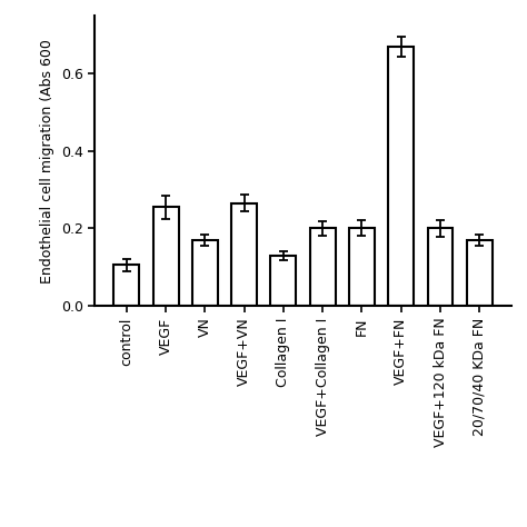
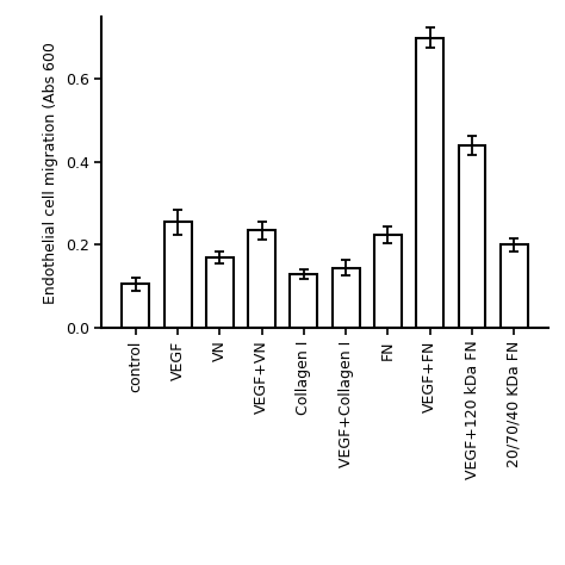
VEGF+VN: 0.265 -> 0.235
VEGF+Collagen I: 0.200 -> 0.145
FN: 0.200 -> 0.225
VEGF+FN: 0.670 -> 0.700
VEGF+120 kDa FN: 0.200 -> 0.440
20/70/40 KDa FN: 0.170 -> 0.200
